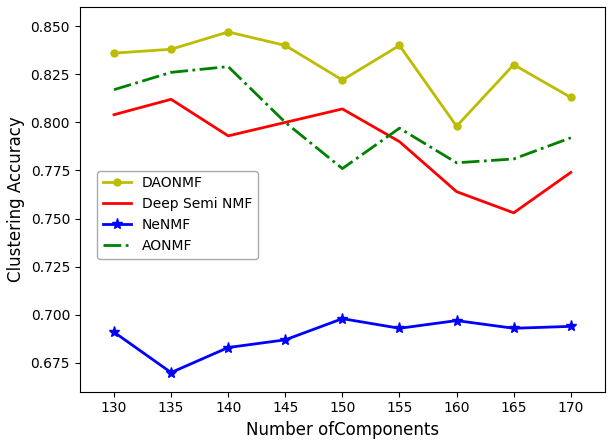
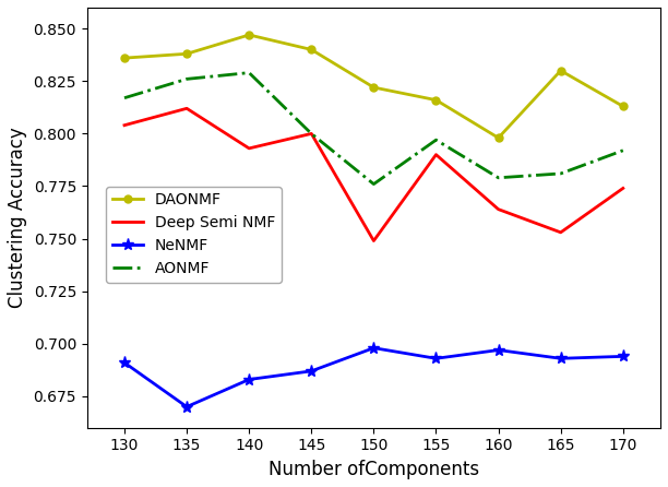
Deep Semi NMF/150: 0.807 -> 0.749
DAONMF/155: 0.840 -> 0.816
